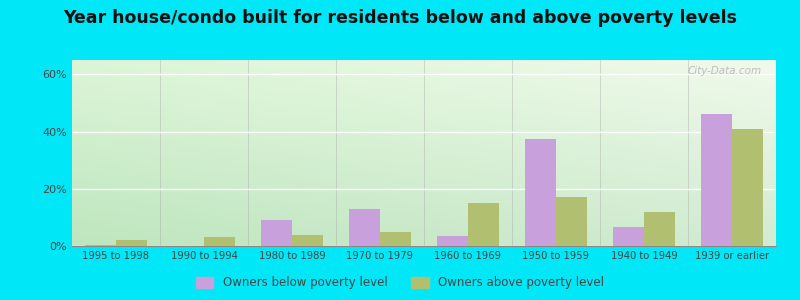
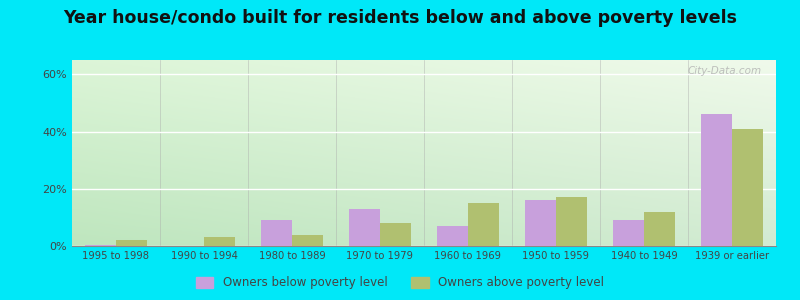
Owners above poverty level/1970 to 1979: 5% -> 8%
Owners below poverty level/1960 to 1969: 3.5% -> 7.0%
Owners below poverty level/1950 to 1959: 37.5% -> 16.0%
Owners below poverty level/1940 to 1949: 6.5% -> 9.0%
